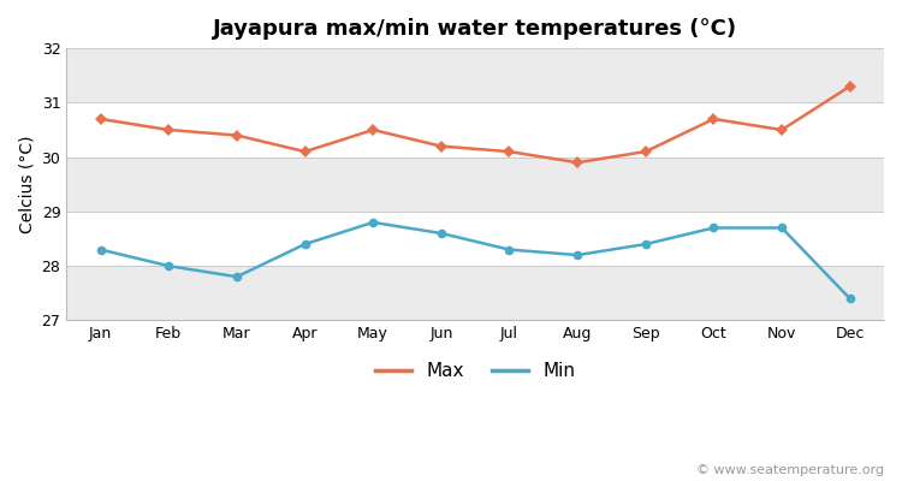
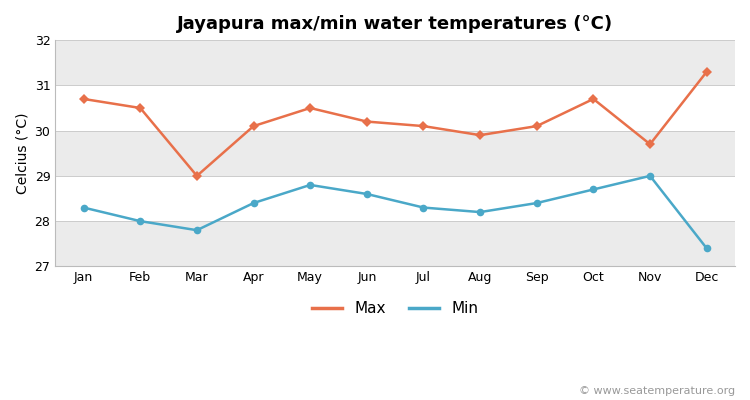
Max/Mar: 30.4 -> 29.0
Max/Nov: 30.5 -> 29.7
Min/Nov: 28.7 -> 29.0
